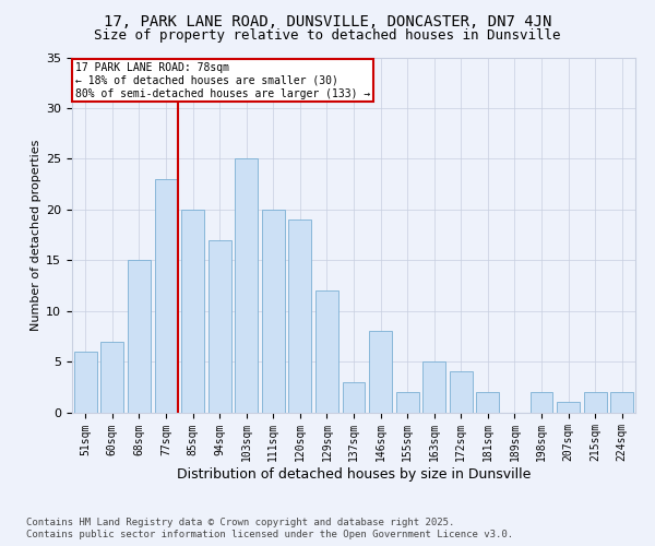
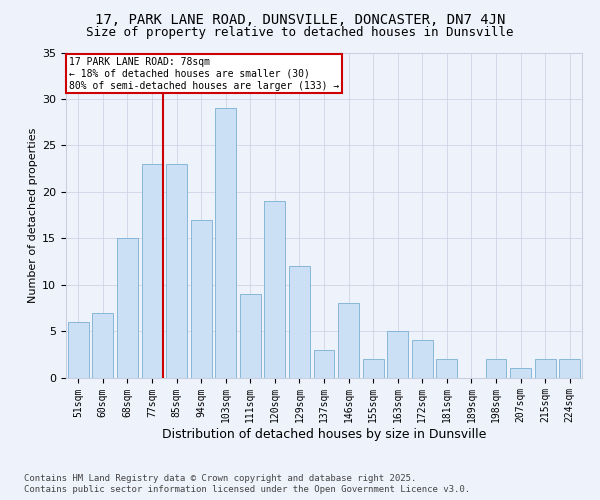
85sqm: 20 -> 23
103sqm: 25 -> 29
111sqm: 20 -> 9
